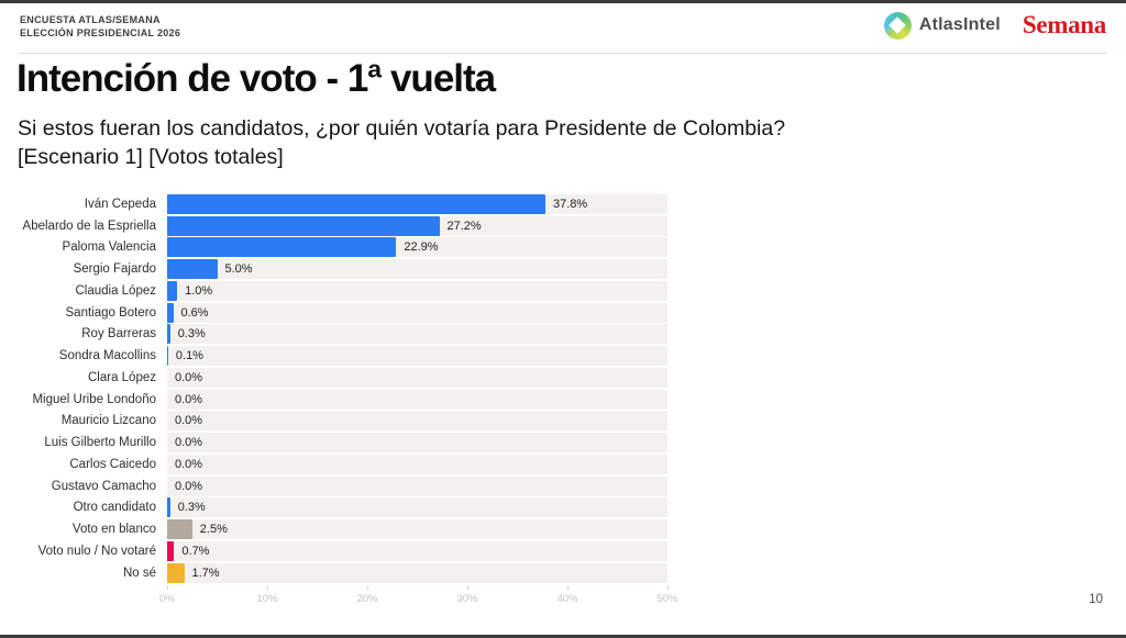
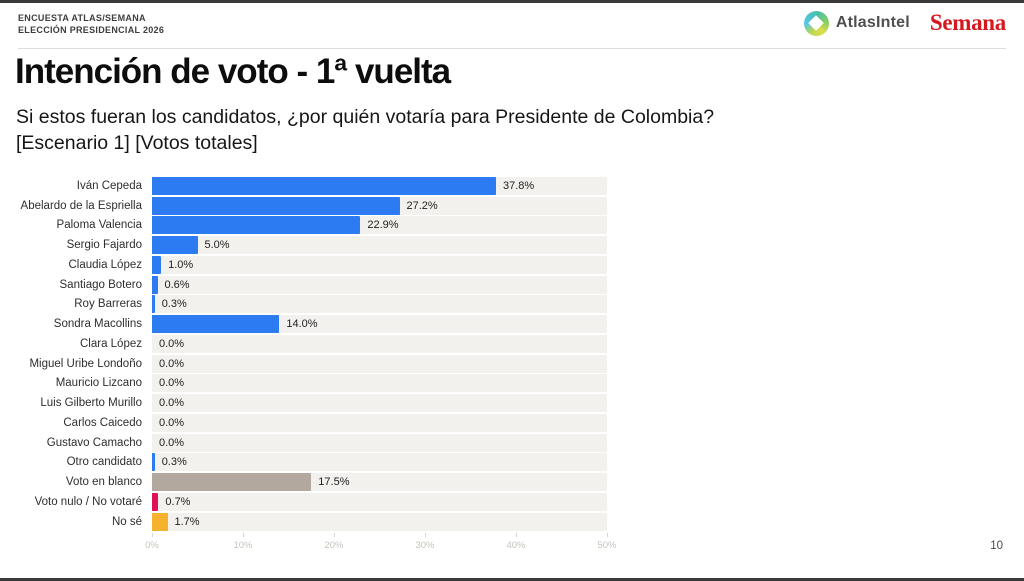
Sondra Macollins: 0.1% -> 14.0%
Voto en blanco: 2.5% -> 17.5%
